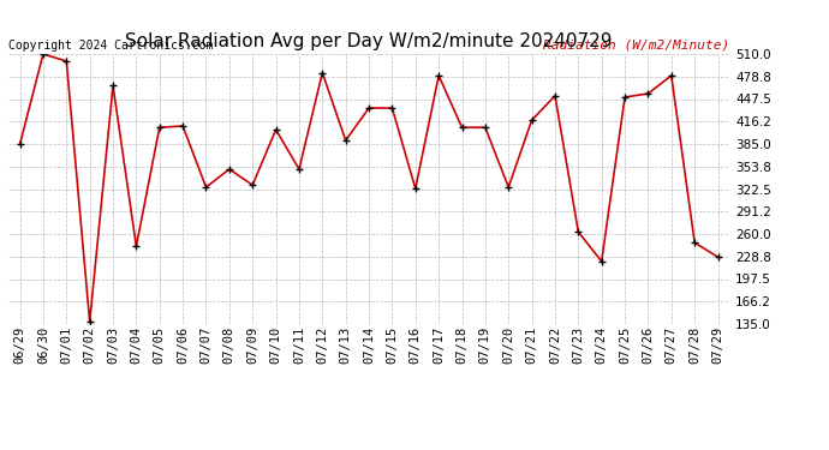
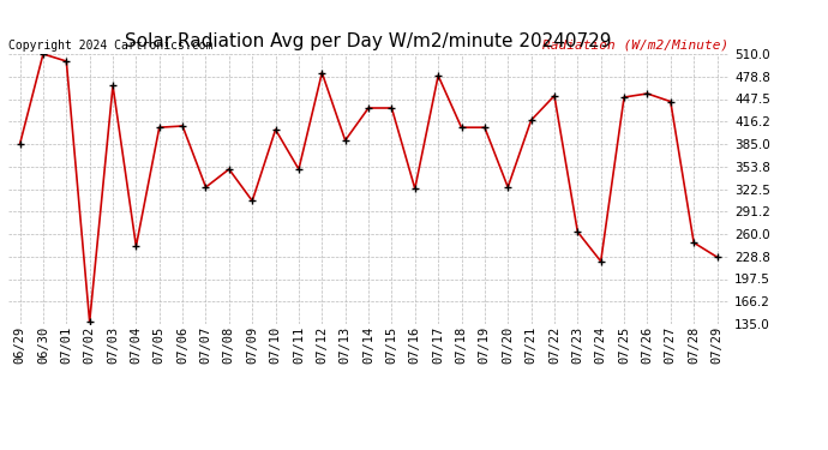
07/09: 328 -> 306
07/27: 480 -> 444
